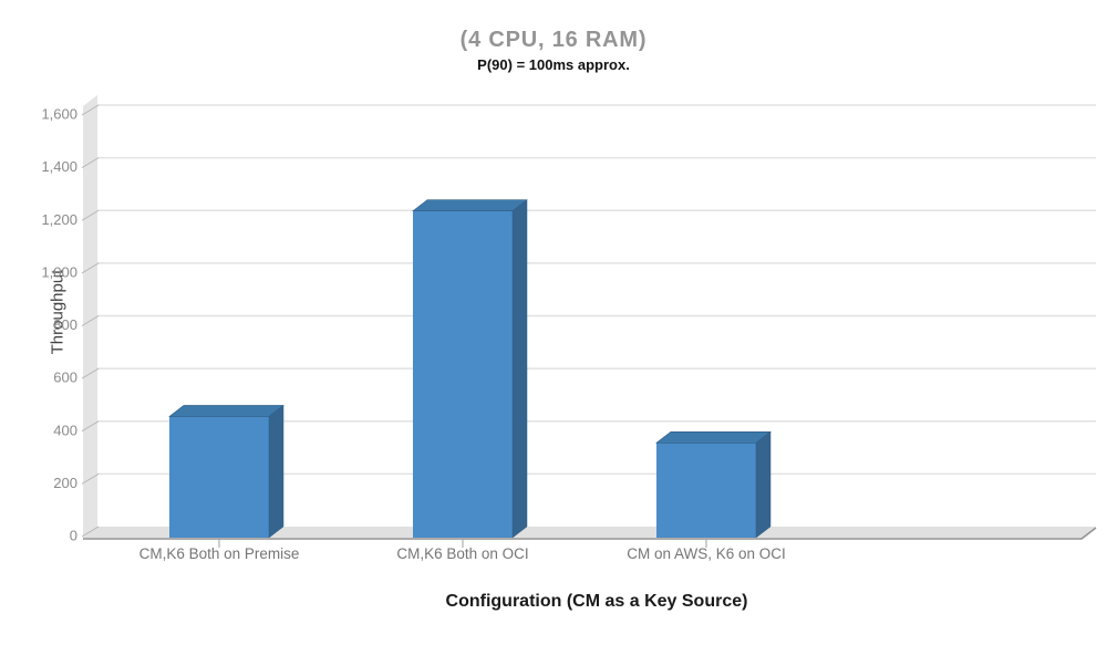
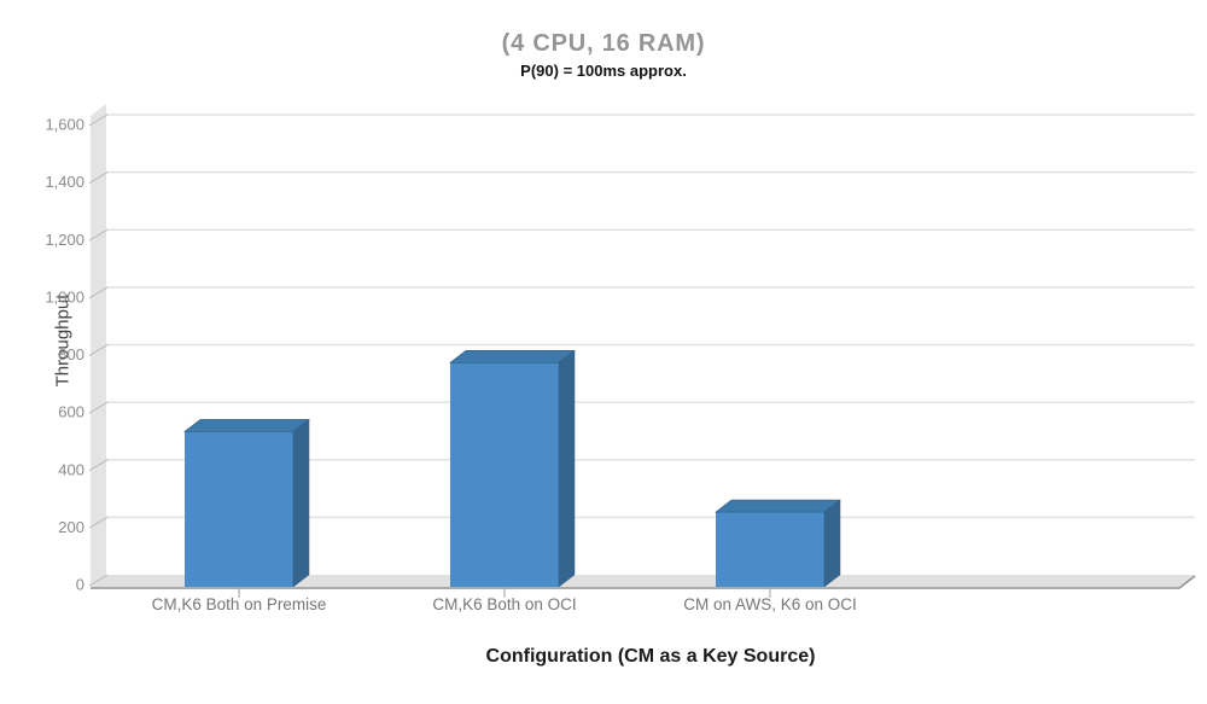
CM,K6 Both on Premise: 460 -> 540
CM,K6 Both on OCI: 1240 -> 780
CM on AWS, K6 on OCI: 360 -> 260
